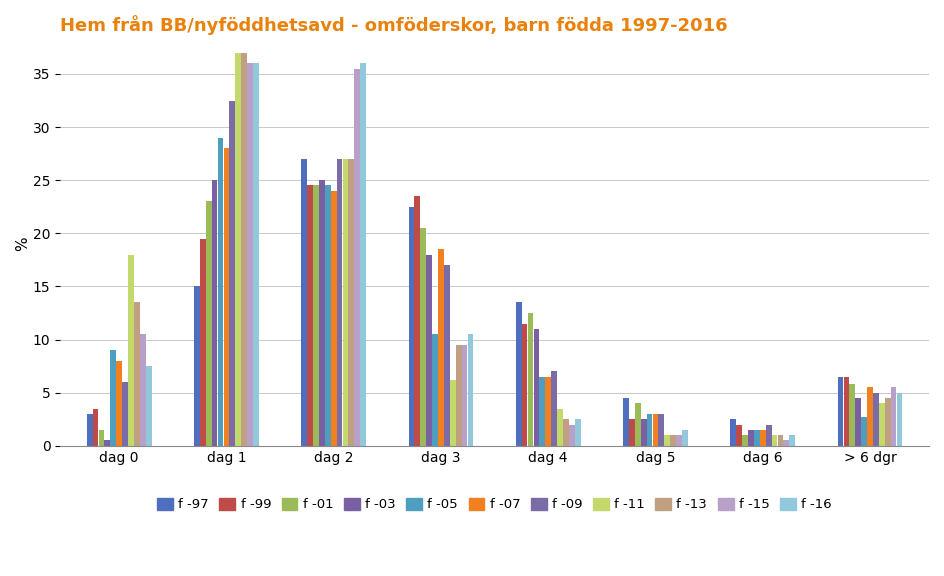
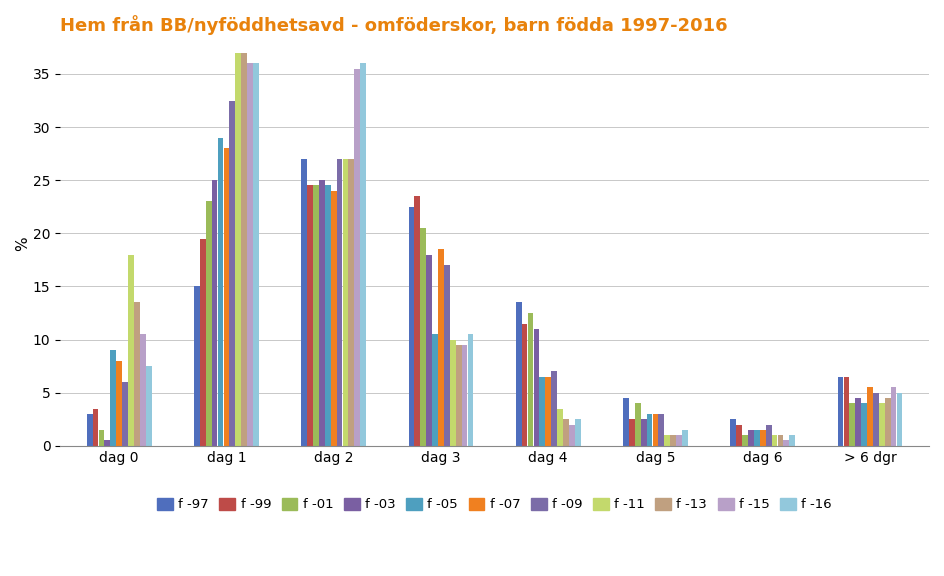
f -11/dag 3: 6.2 -> 10.0
f -01/> 6 dgr: 5.8 -> 4.0
f -05/> 6 dgr: 2.7 -> 4.0
